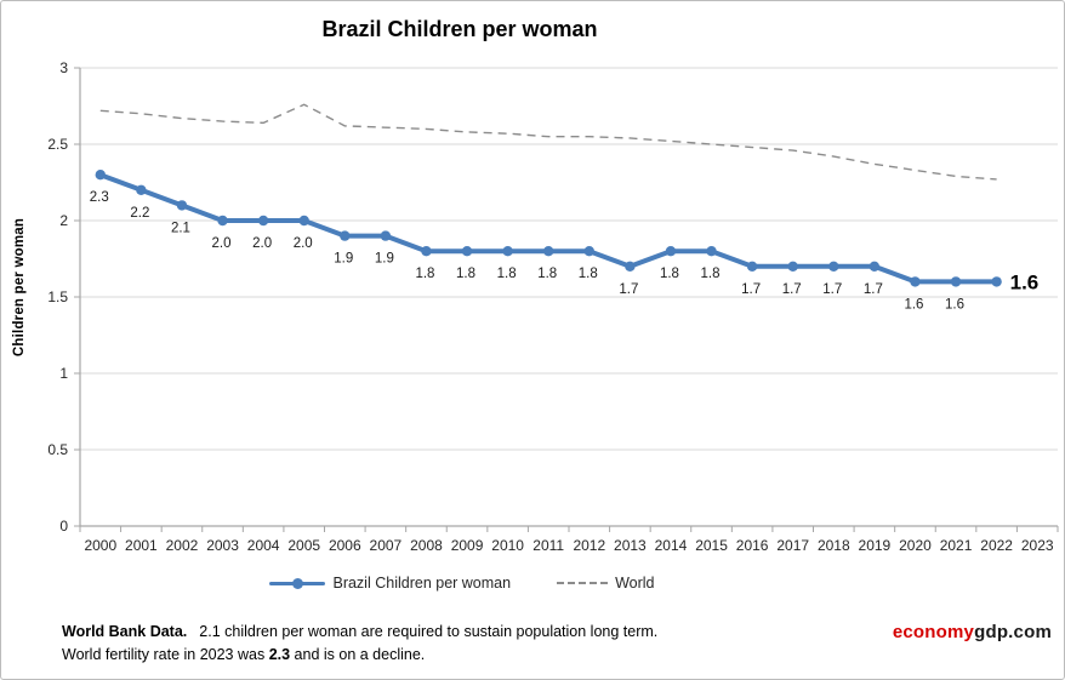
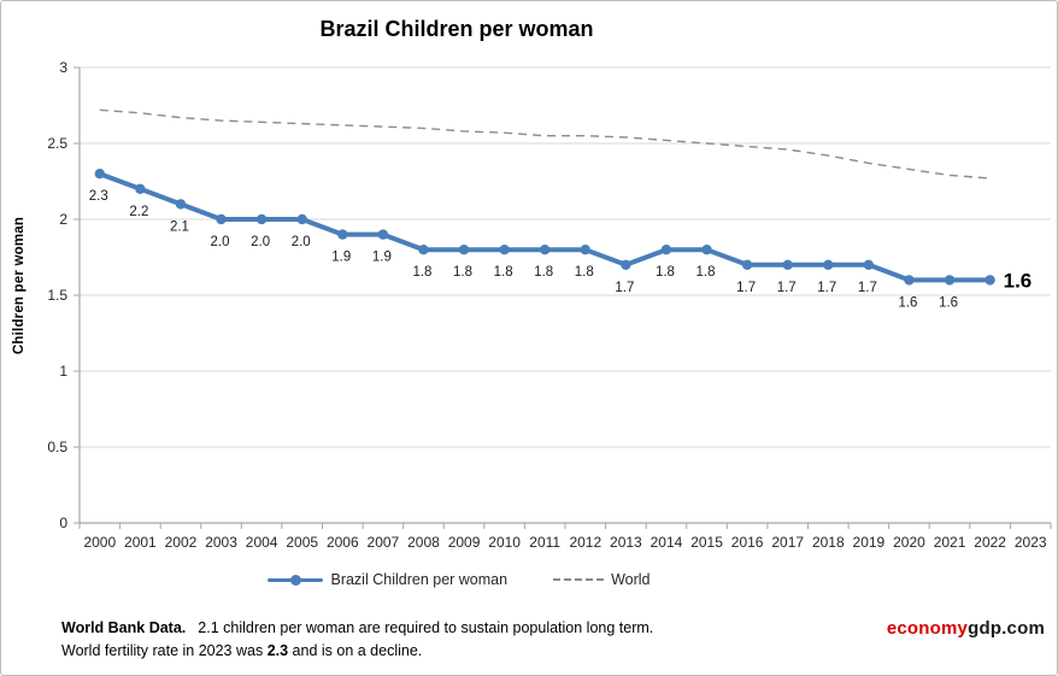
World/2005: 2.76 -> 2.63
